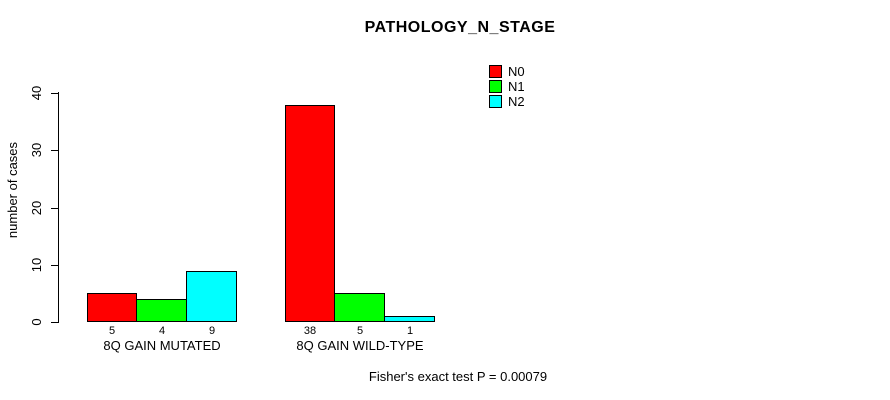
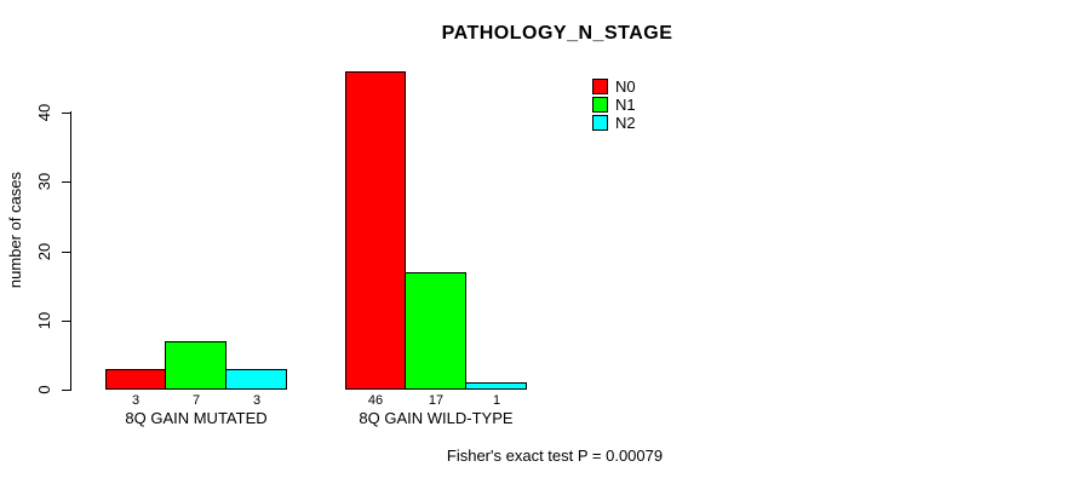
N0/8Q GAIN MUTATED: 5 -> 3
N1/8Q GAIN MUTATED: 4 -> 7
N2/8Q GAIN MUTATED: 9 -> 3
N0/8Q GAIN WILD-TYPE: 38 -> 46
N1/8Q GAIN WILD-TYPE: 5 -> 17
